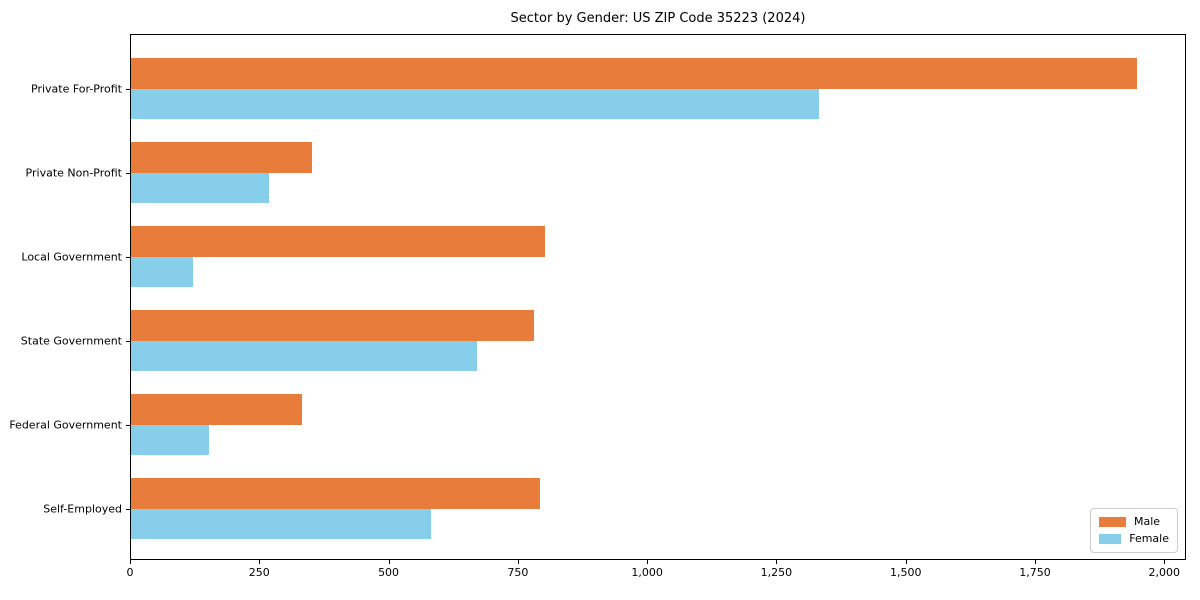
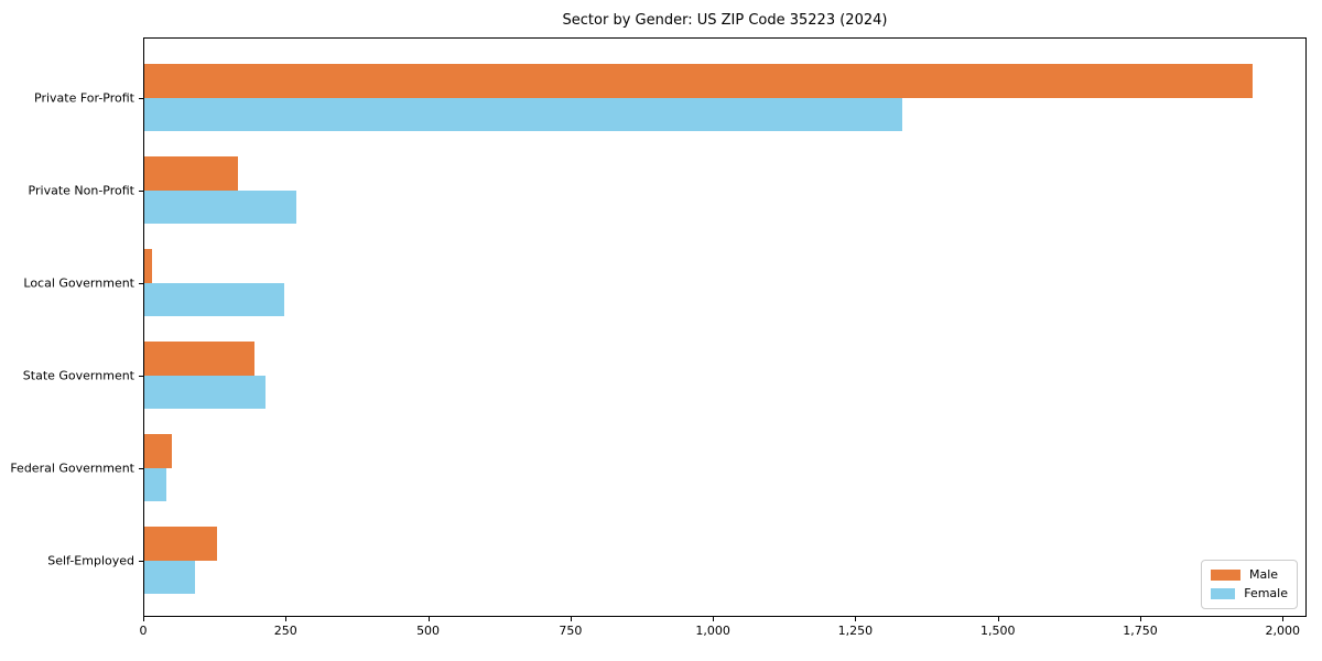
Male/Private Non-Profit: 350 -> 160
Male/Local Government: 800 -> 10
Female/Local Government: 120 -> 240
Male/State Government: 780 -> 190
Female/State Government: 670 -> 210
Male/Federal Government: 330 -> 50
Female/Federal Government: 150 -> 40
Male/Self-Employed: 790 -> 130
Female/Self-Employed: 580 -> 90
